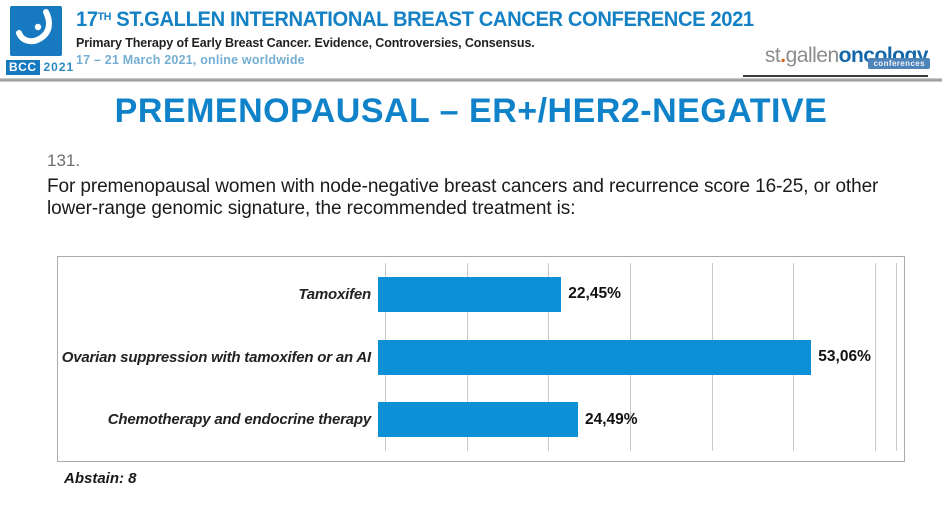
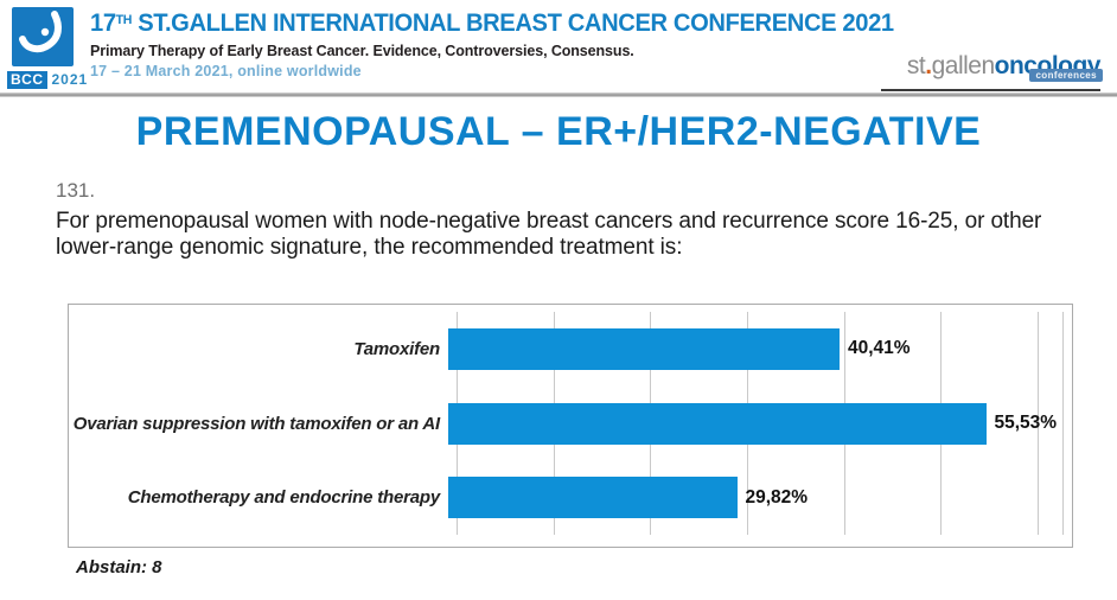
Tamoxifen: 22,45% -> 40,41%
Ovarian suppression with tamoxifen or an AI: 53,06% -> 55,53%
Chemotherapy and endocrine therapy: 24,49% -> 29,82%
